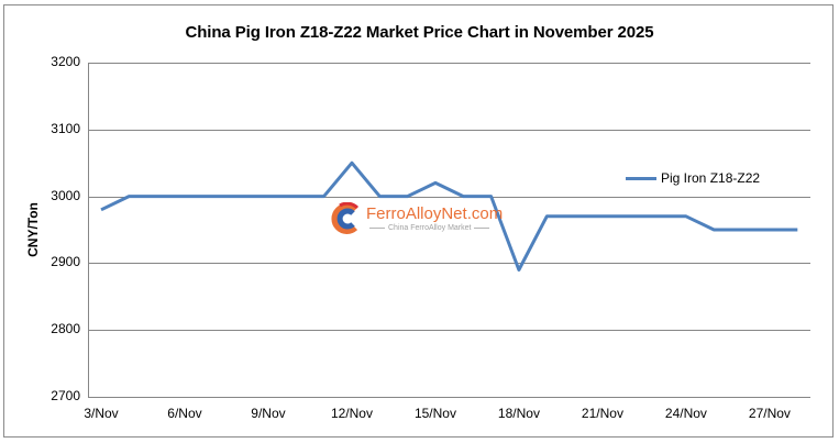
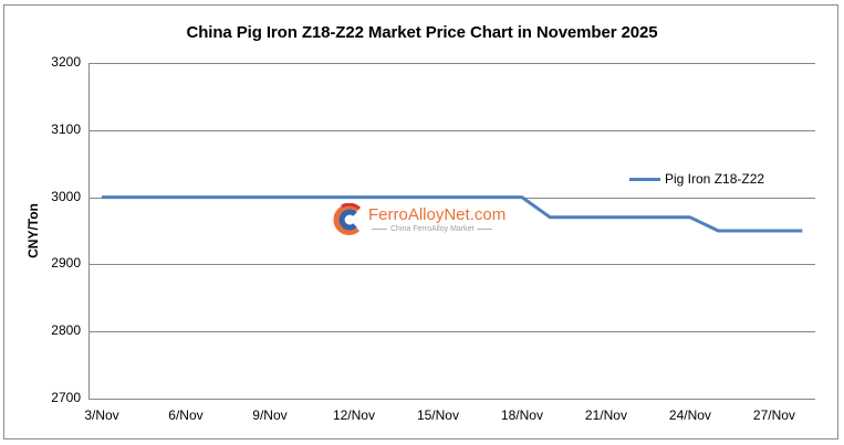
3/Nov: 2980 -> 3000
12/Nov: 3050 -> 3000
15/Nov: 3020 -> 3000
18/Nov: 2890 -> 3000
